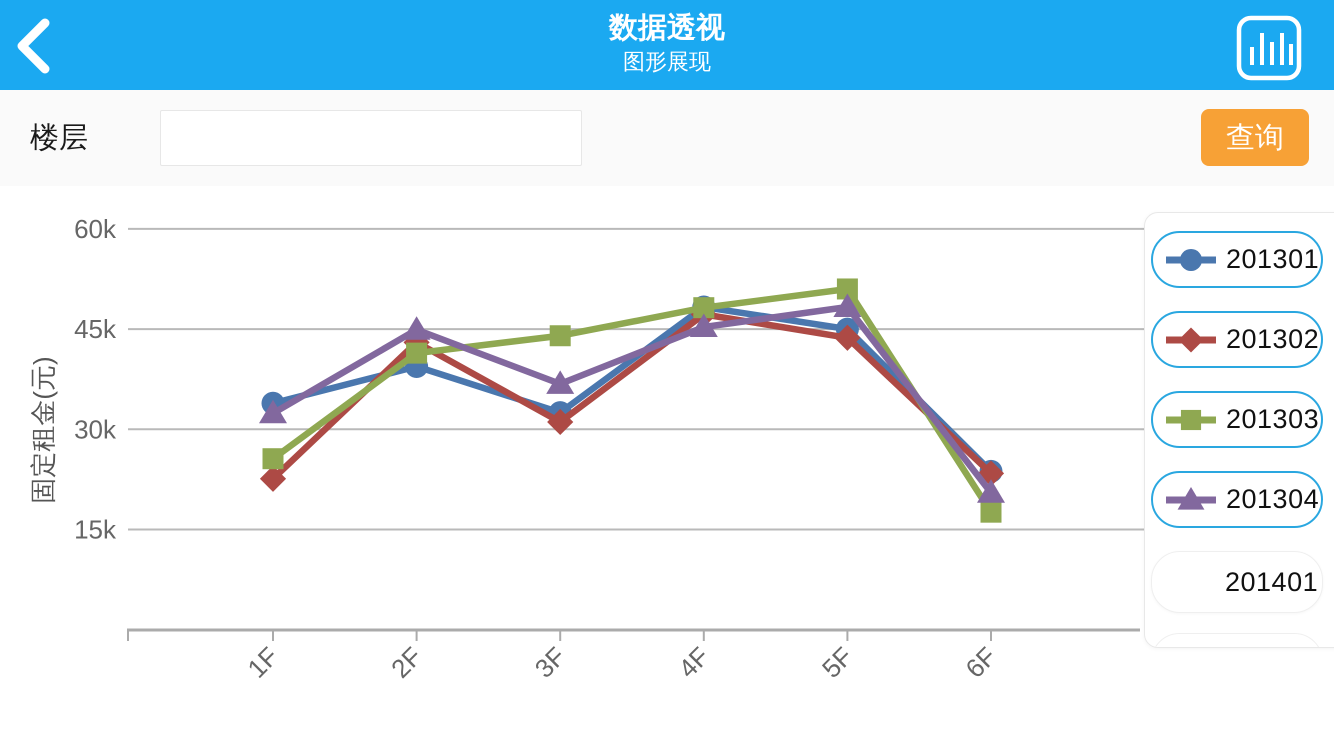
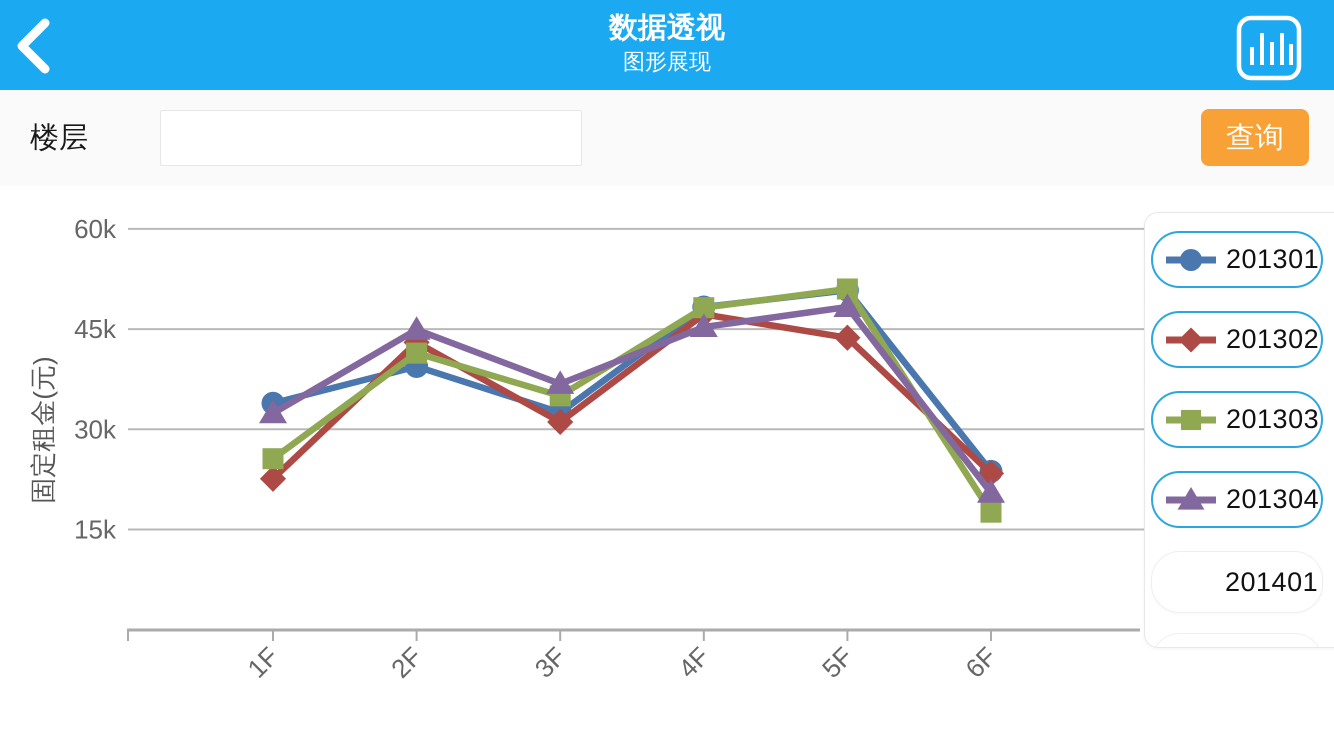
201303/3F: 44k -> 35k
201301/5F: 45k -> 51k
